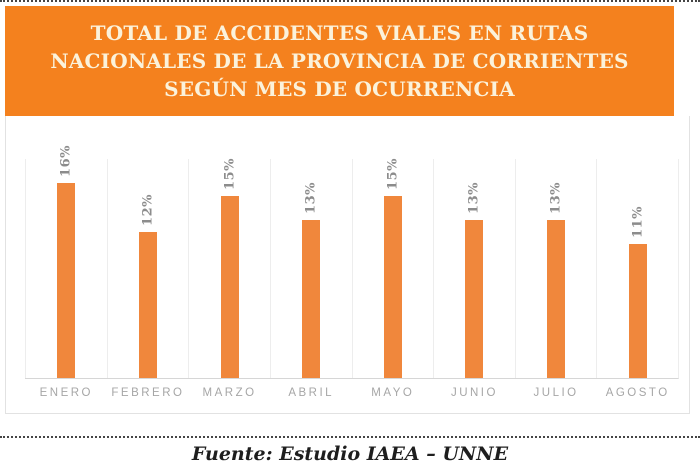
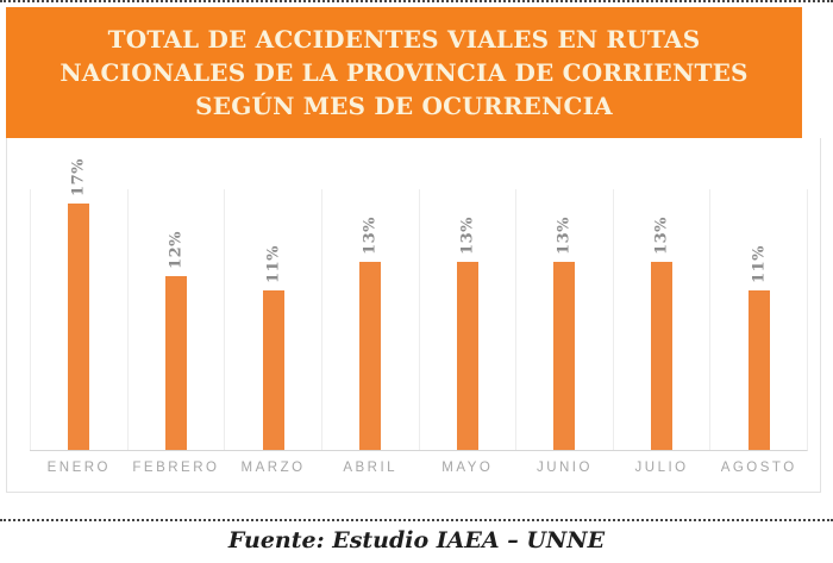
ENERO: 16% -> 17%
MARZO: 15% -> 11%
MAYO: 15% -> 13%
